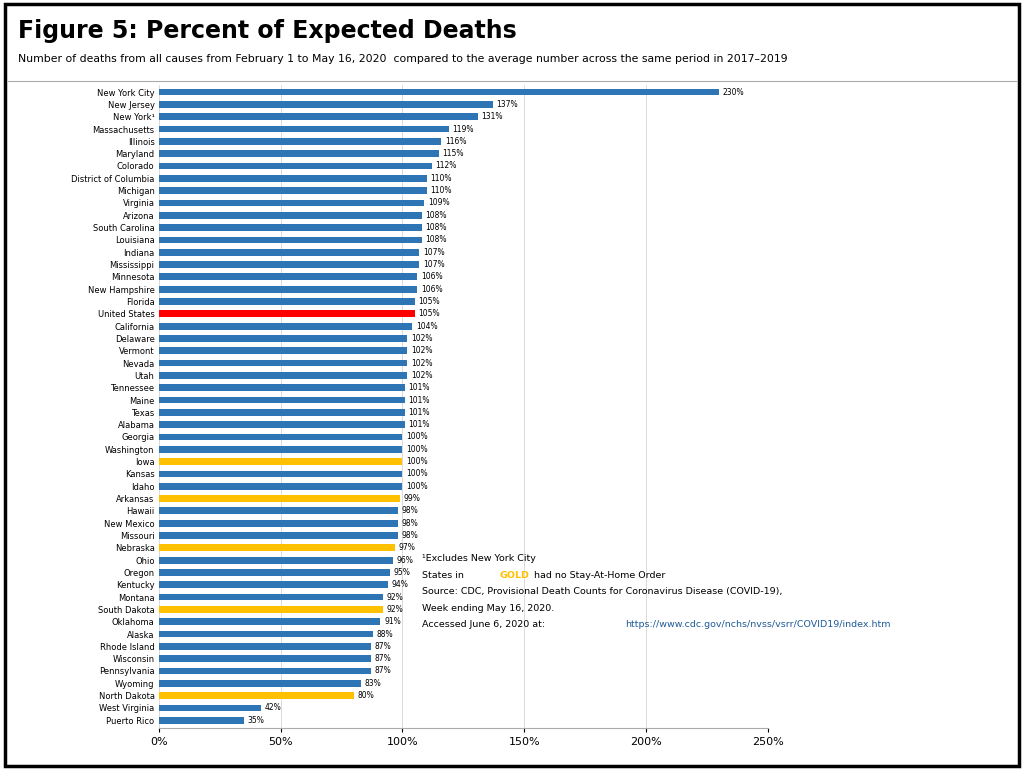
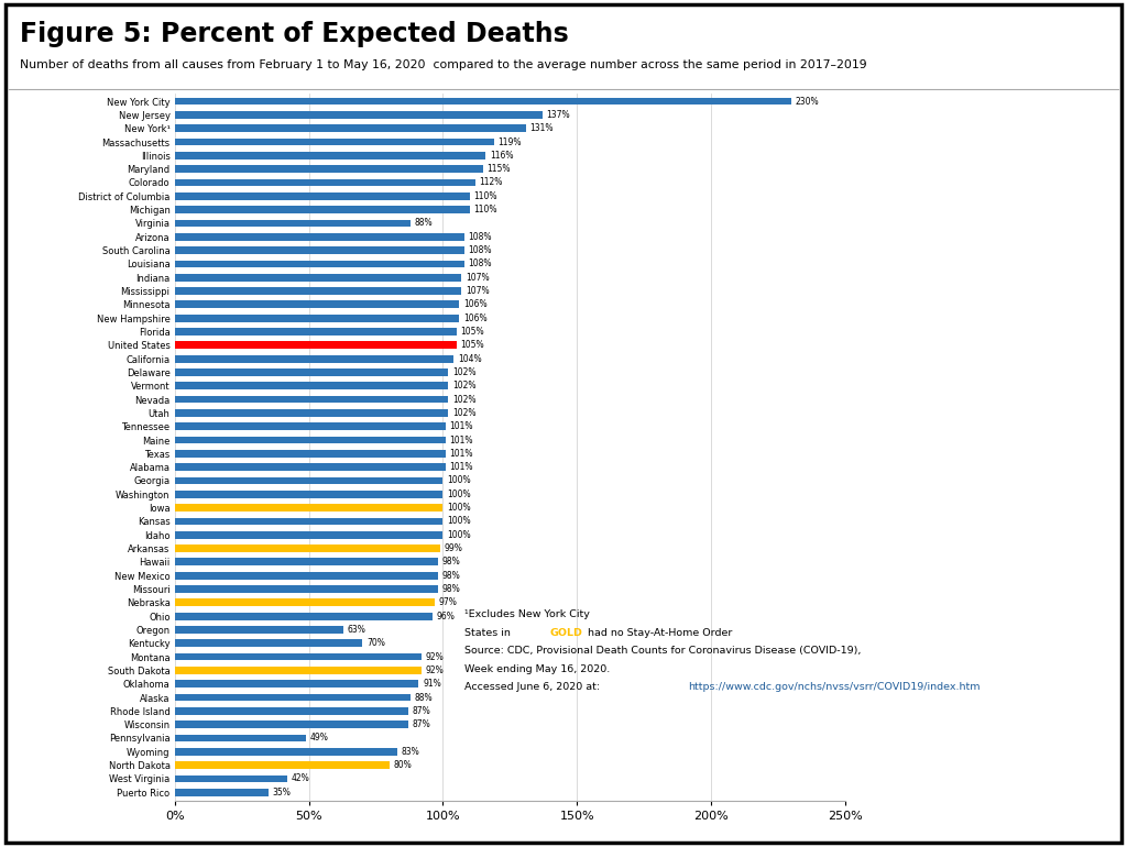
Virginia: 109% -> 88%
Oregon: 95% -> 63%
Kentucky: 94% -> 70%
Pennsylvania: 87% -> 49%
